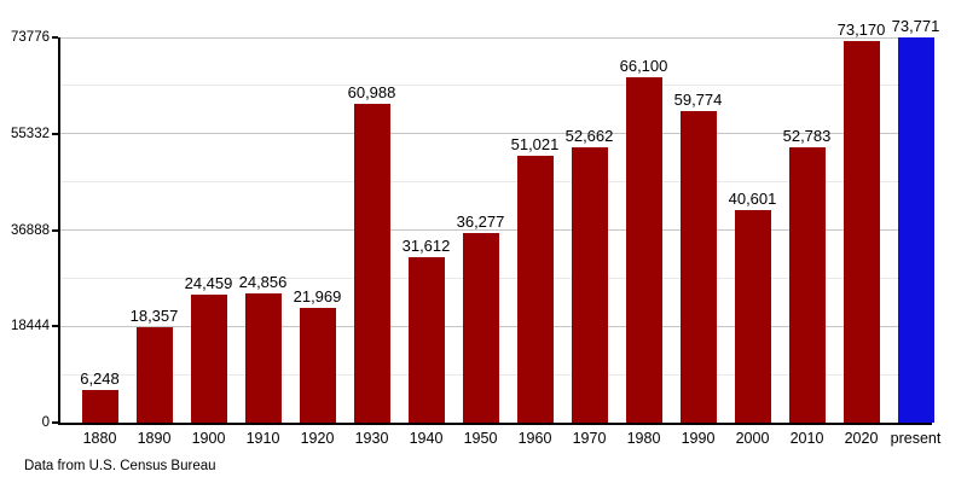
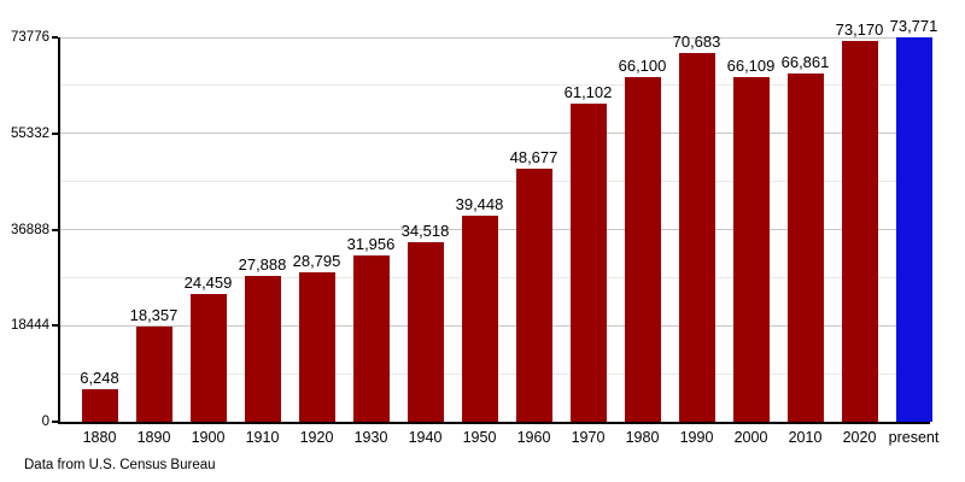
1910: 24,856 -> 27,888
1920: 21,969 -> 28,795
1930: 60,988 -> 31,956
1940: 31,612 -> 34,518
1950: 36,277 -> 39,448
1960: 51,021 -> 48,677
1970: 52,662 -> 61,102
1990: 59,774 -> 70,683
2000: 40,601 -> 66,109
2010: 52,783 -> 66,861
